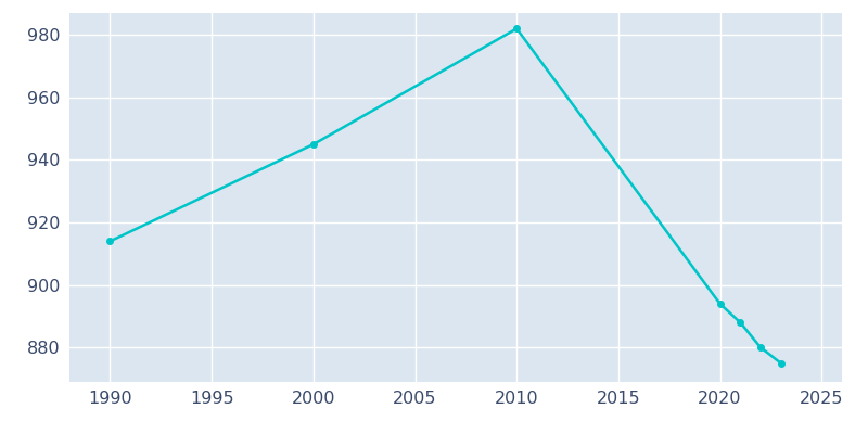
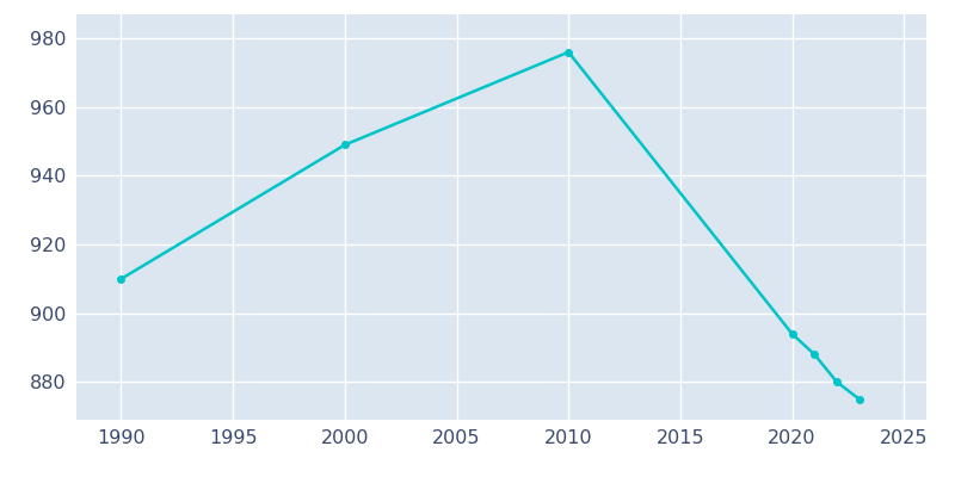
1990: 914 -> 910
2000: 945 -> 949
2010: 982 -> 976
